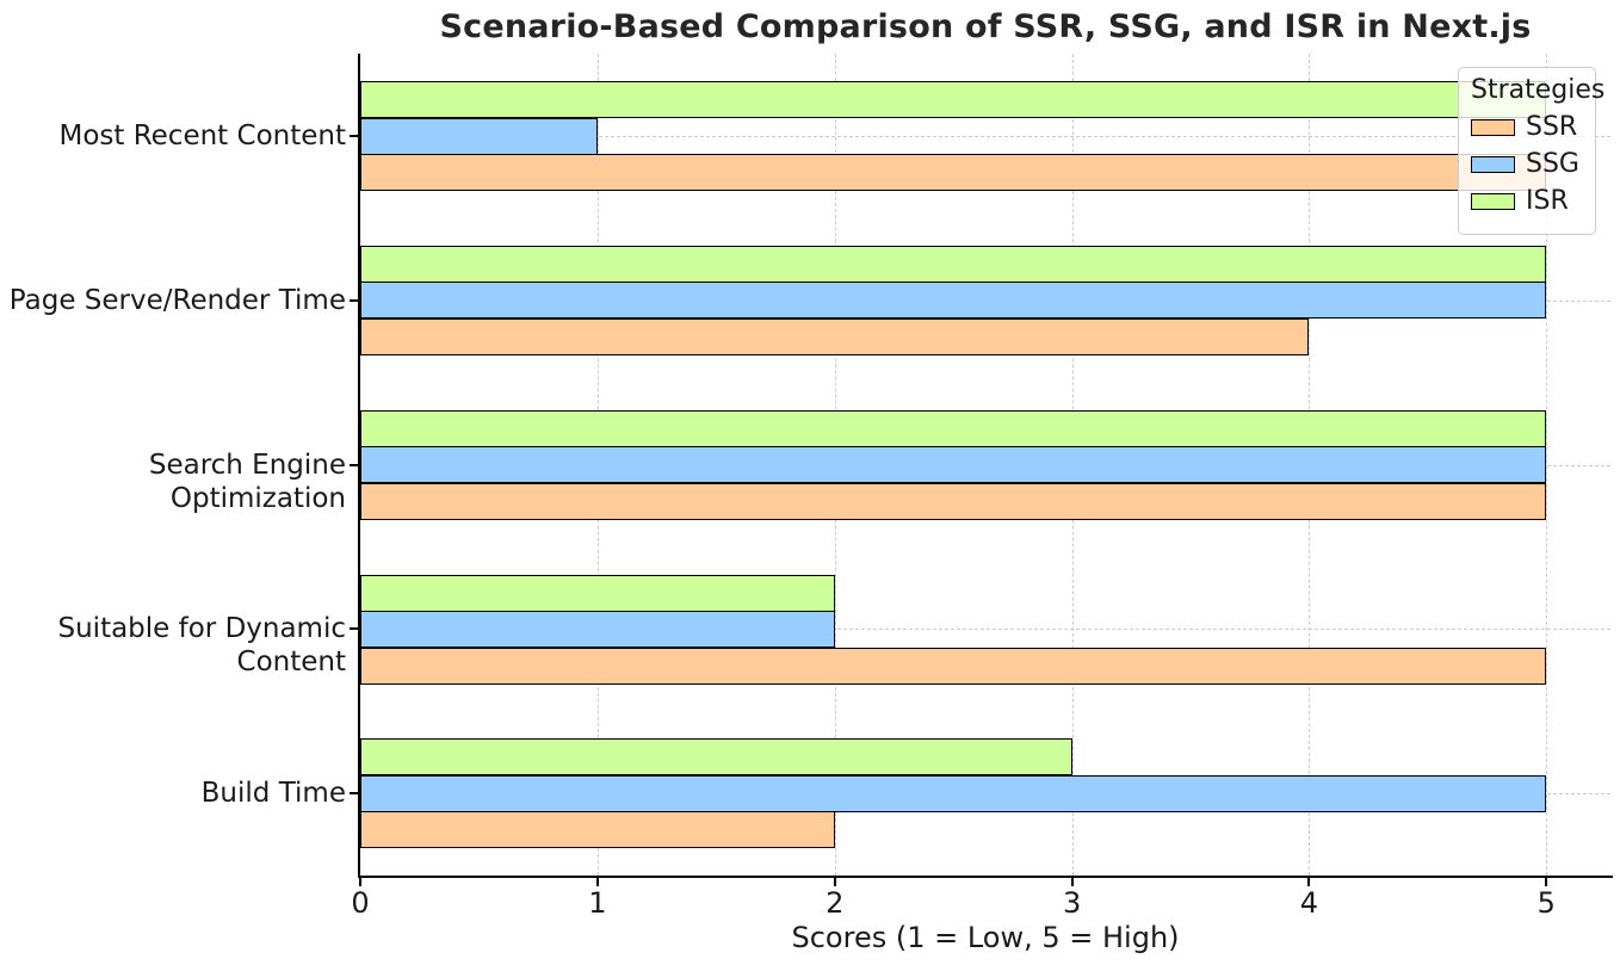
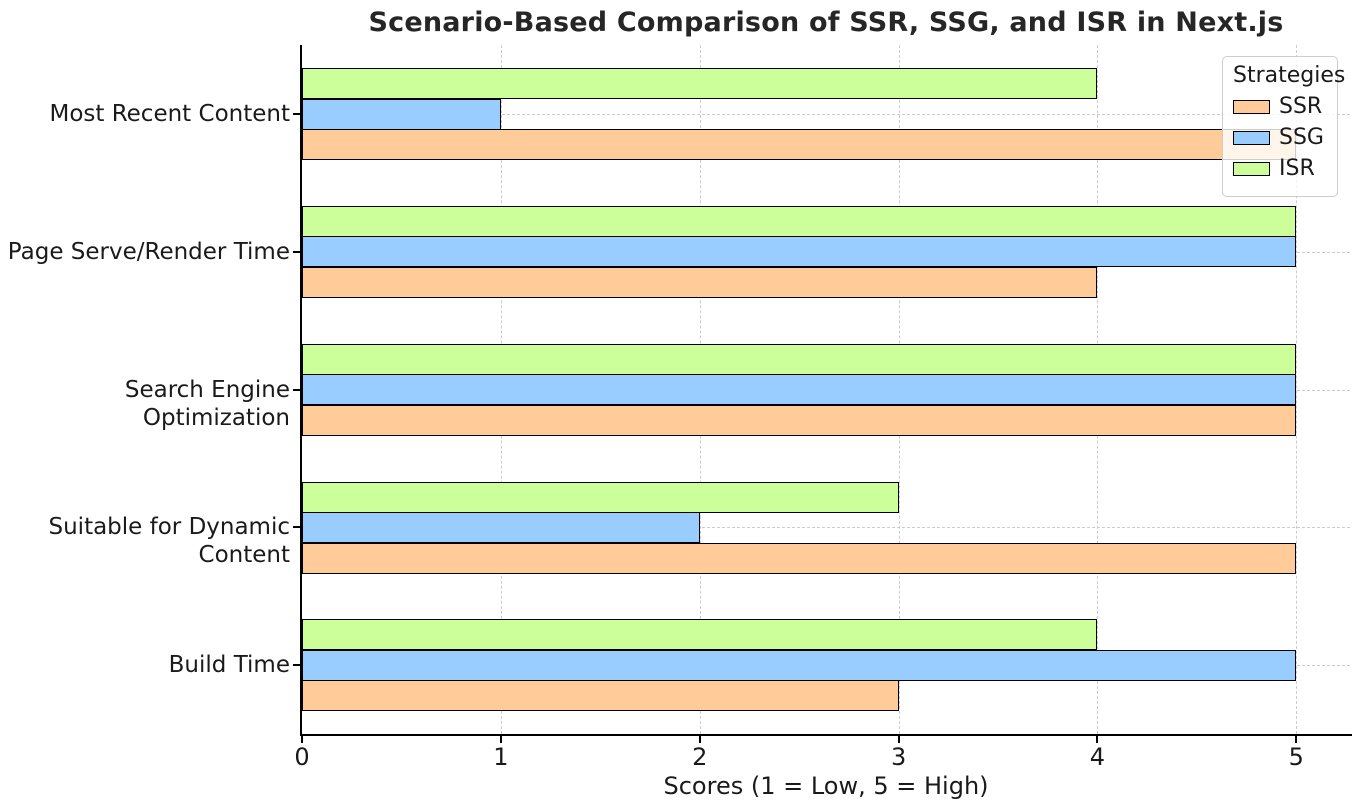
ISR/Most Recent Content: 5 -> 4
ISR/Suitable for Dynamic Content: 2 -> 3
SSR/Build Time: 2 -> 3
ISR/Build Time: 3 -> 4
